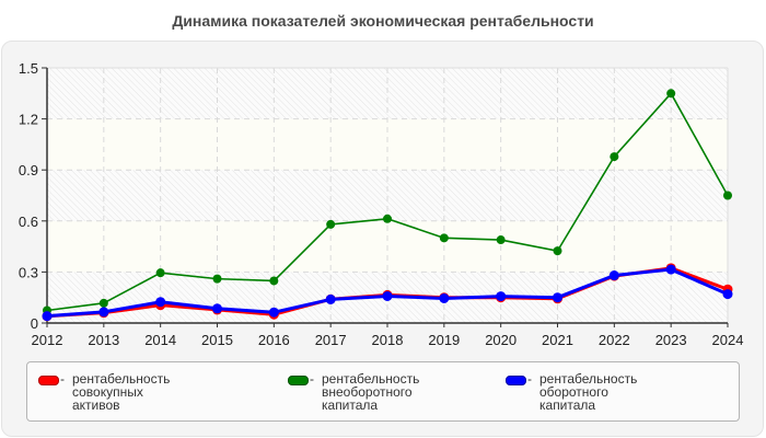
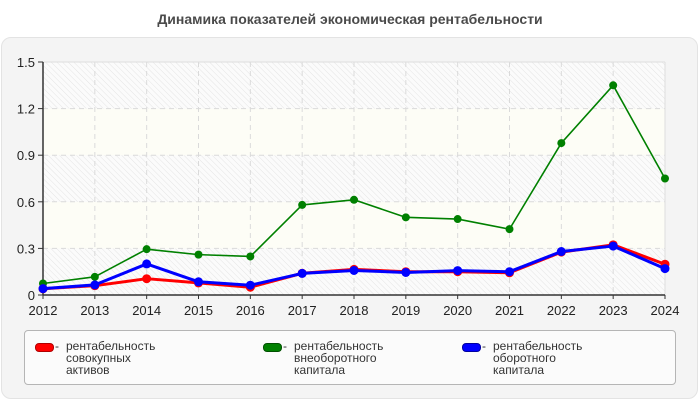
рентабельность оборотного капитала/2014: 0.12 -> 0.20
